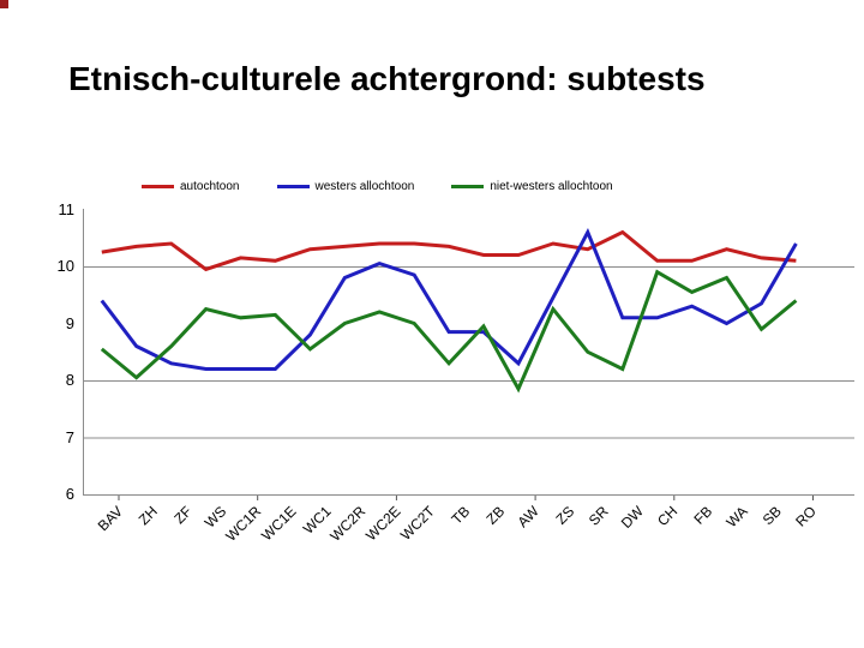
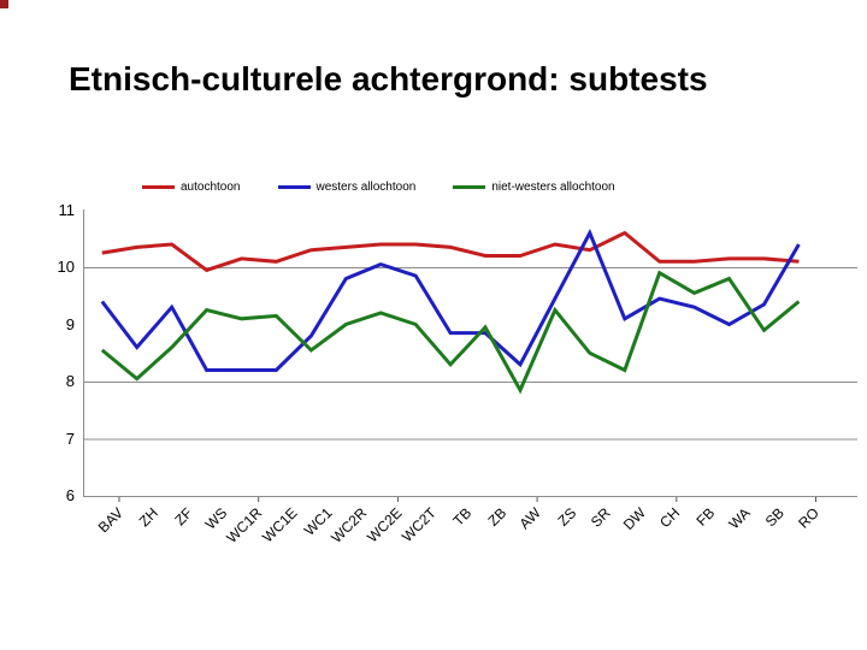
westers allochtoon/ZF: 8.3 -> 9.3
westers allochtoon/CH: 9.1 -> 9.4
autochtoon/WA: 10.3 -> 10.2
